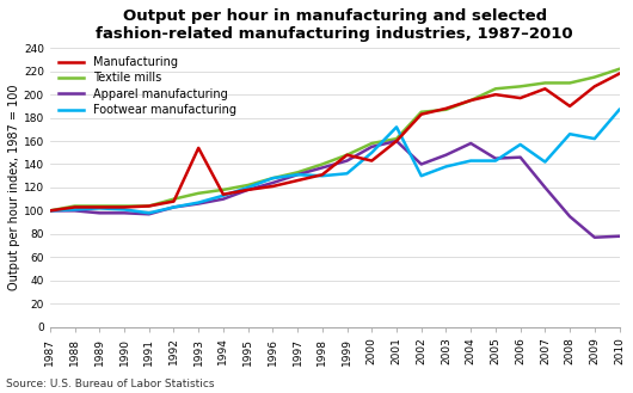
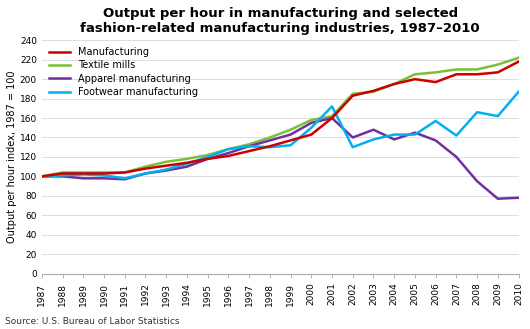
Manufacturing/1993: 154 -> 111
Manufacturing/1999: 148 -> 137
Apparel manufacturing/2004: 158 -> 138
Apparel manufacturing/2006: 146 -> 137
Manufacturing/2008: 190 -> 205
